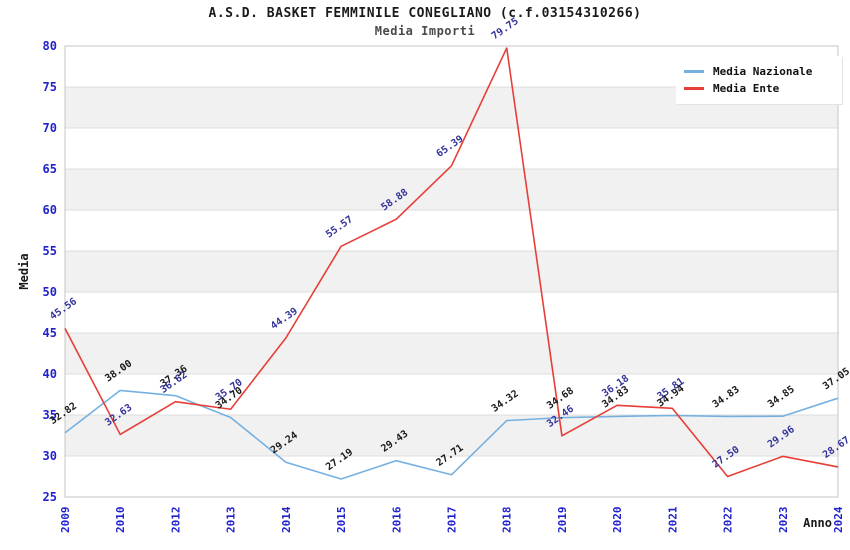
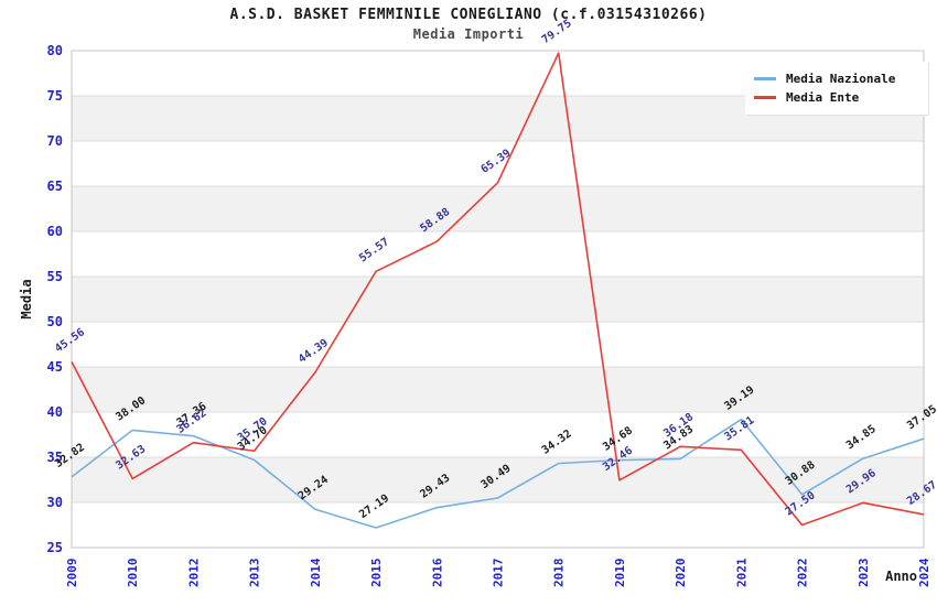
Media Nazionale/2017: 27.71 -> 30.49
Media Nazionale/2021: 34.94 -> 39.19
Media Nazionale/2022: 34.83 -> 30.88
